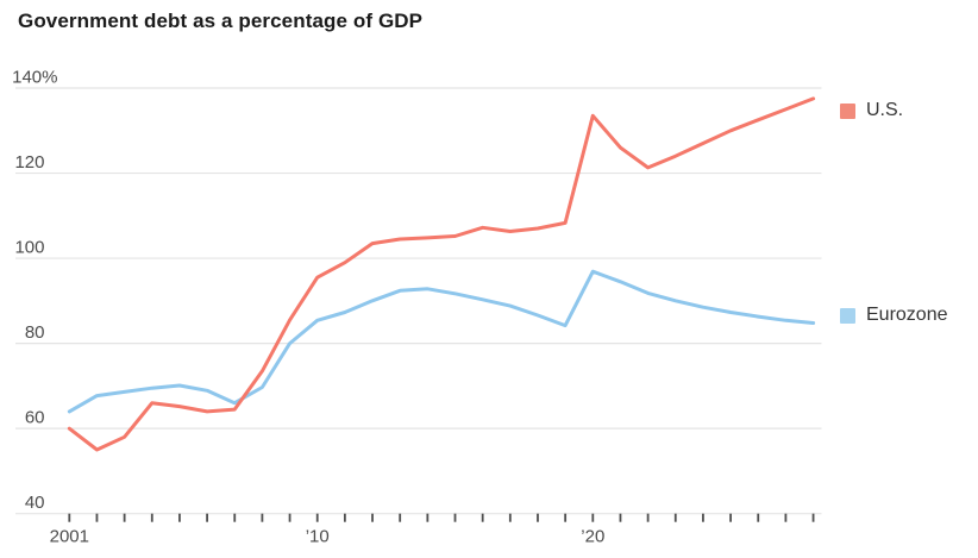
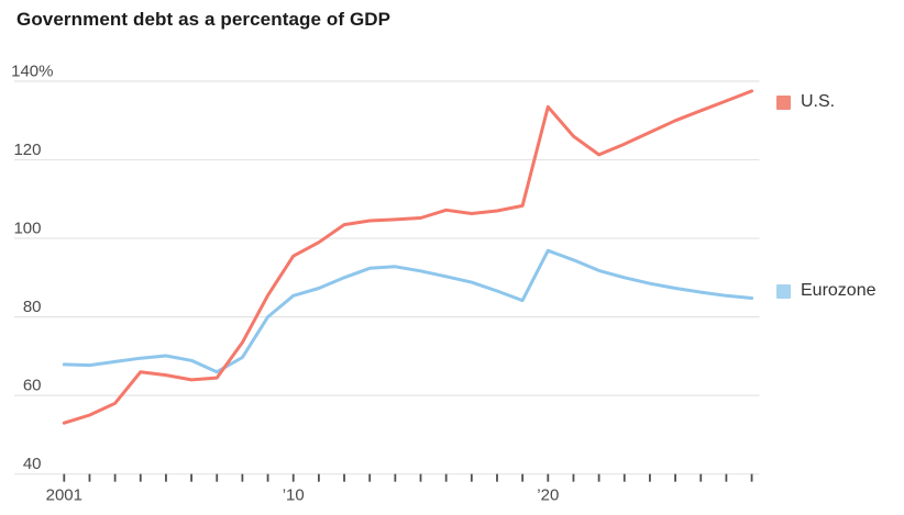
U.S./2001: 60 -> 53
Eurozone/2001: 64 -> 68
